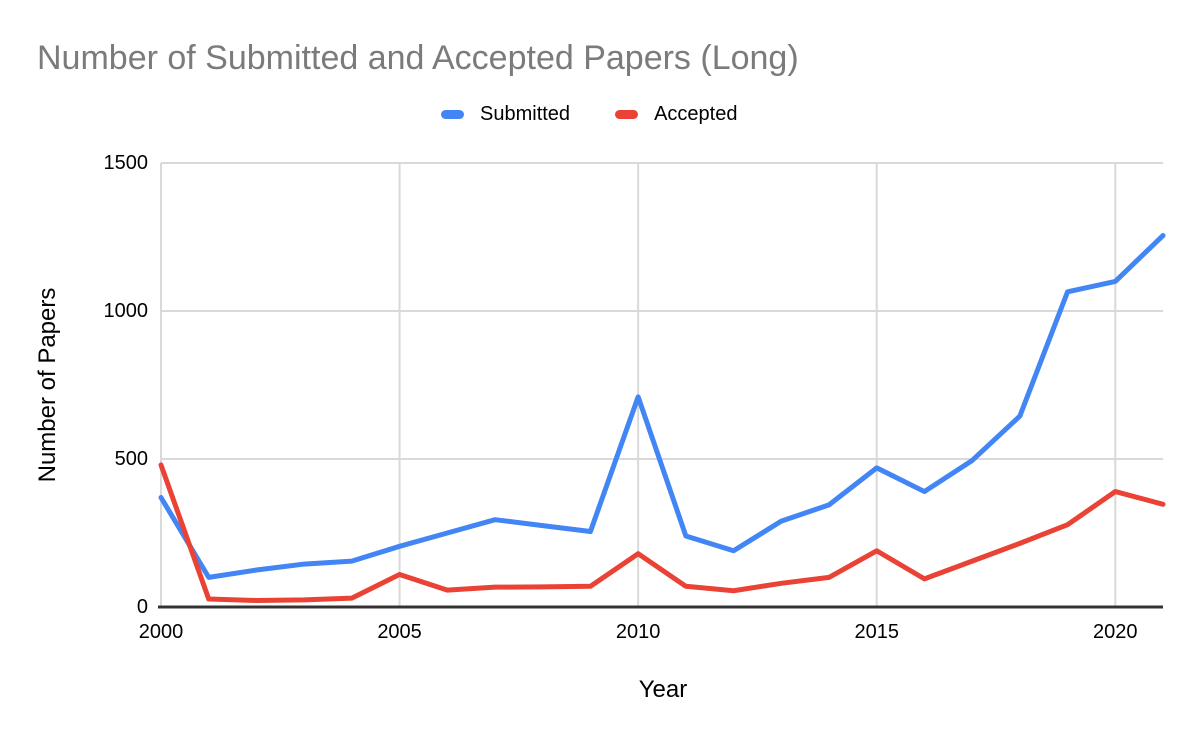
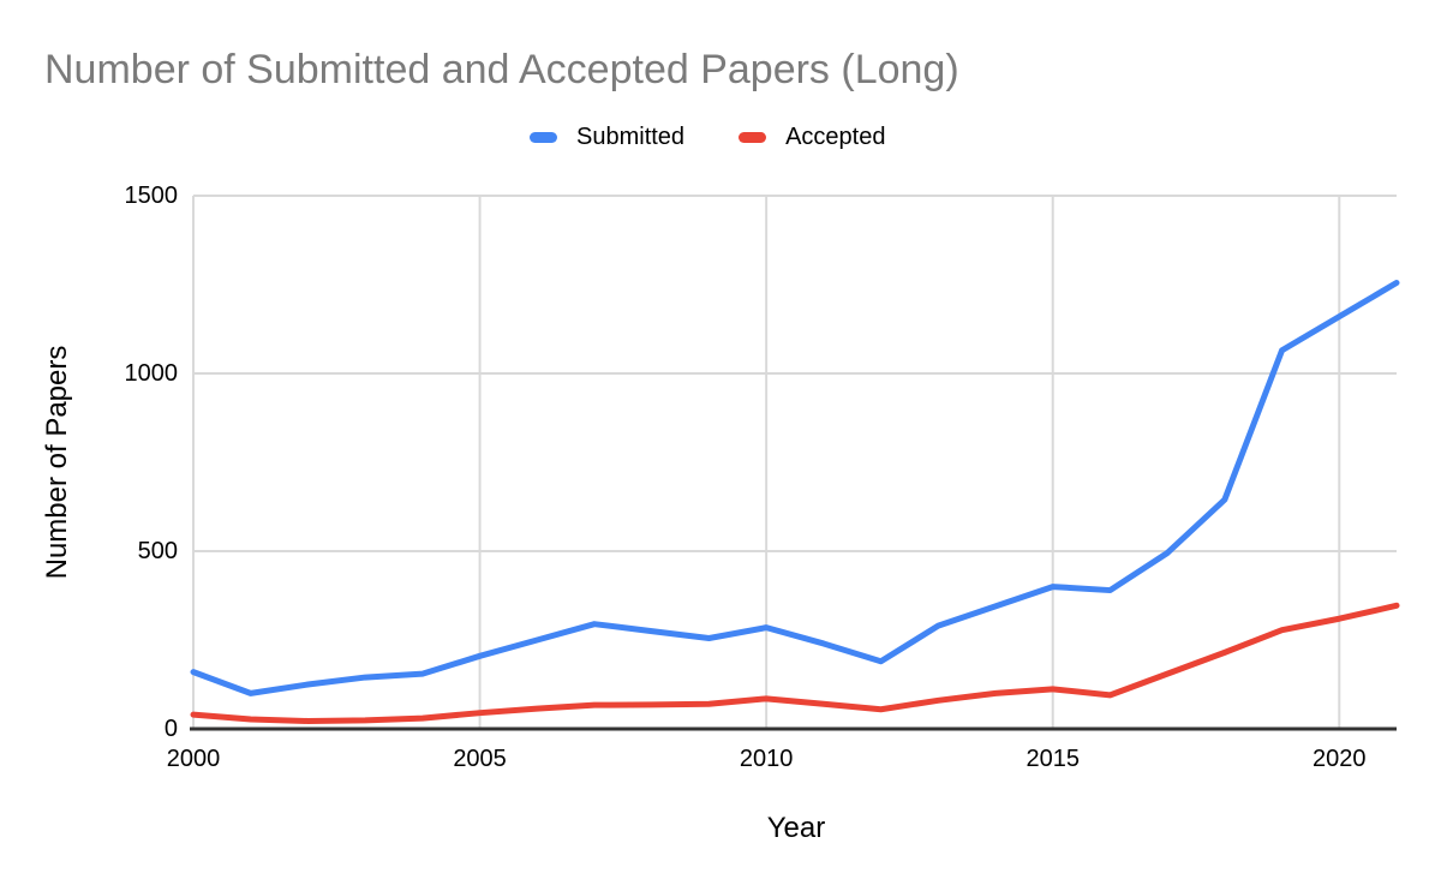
Submitted/2000: 370 -> 160
Accepted/2000: 480 -> 40
Accepted/2005: 110 -> 40
Submitted/2010: 710 -> 280
Accepted/2010: 180 -> 80
Submitted/2015: 470 -> 400
Accepted/2015: 190 -> 110
Submitted/2020: 1100 -> 1160
Accepted/2020: 390 -> 310
